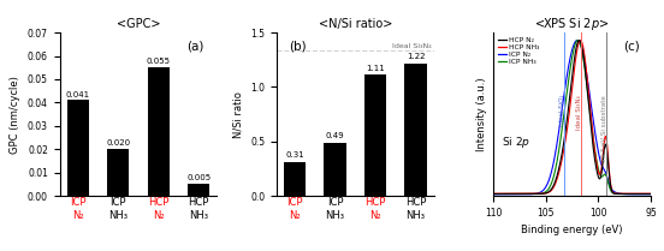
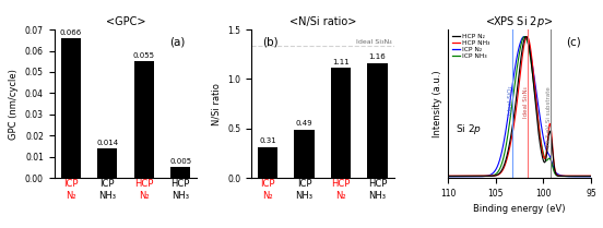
<GPC>/ICP N₂: 0.041 -> 0.066
<GPC>/ICP NH₃: 0.020 -> 0.014
<N/Si ratio>/HCP NH₃: 1.22 -> 1.16
